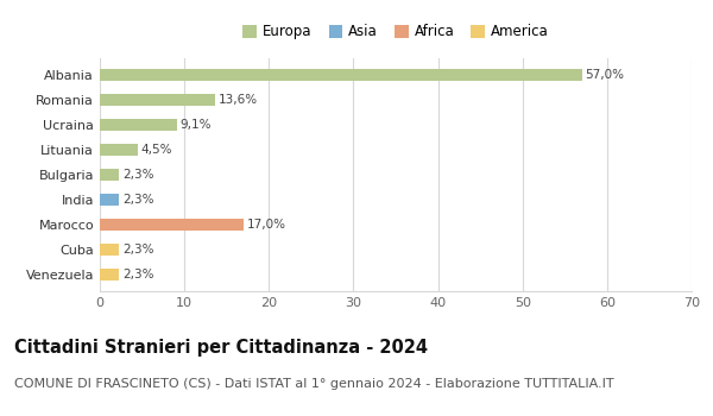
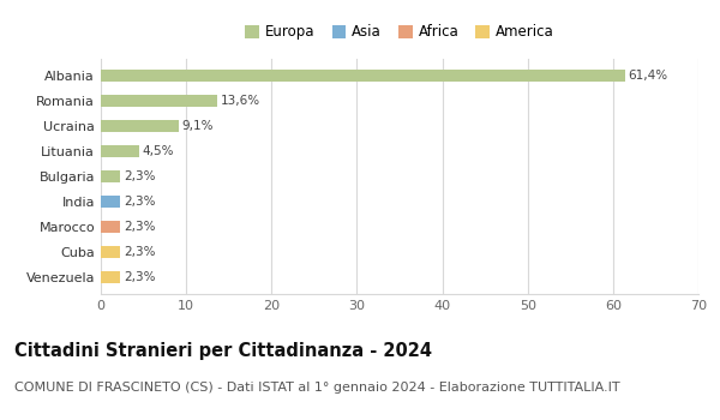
Albania: 57,0% -> 61,4%
Marocco: 17,0% -> 2,3%
